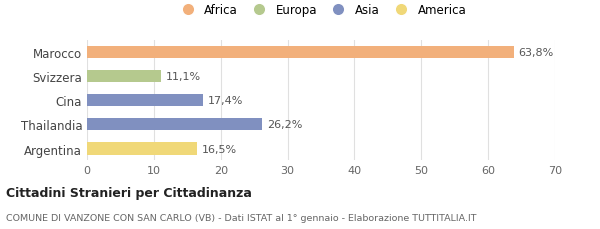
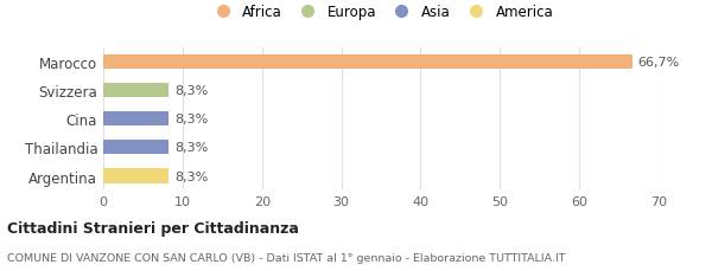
Marocco: 63,8% -> 66,7%
Svizzera: 11,1% -> 8,3%
Cina: 17,4% -> 8,3%
Thailandia: 26,2% -> 8,3%
Argentina: 16,5% -> 8,3%
